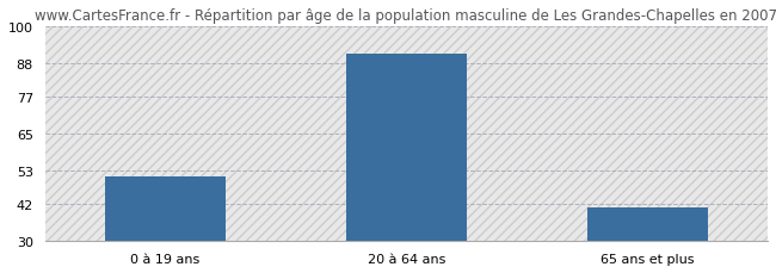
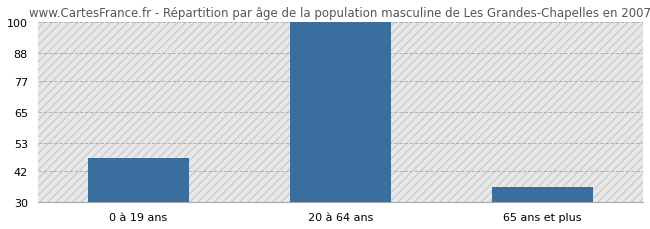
0 à 19 ans: 51 -> 47
20 à 64 ans: 91 -> 100
65 ans et plus: 41 -> 36
